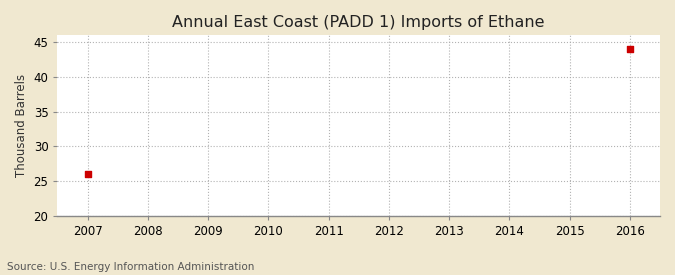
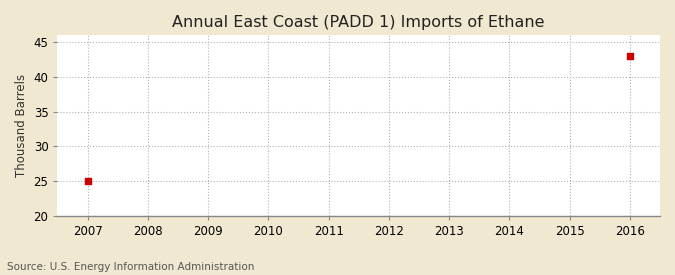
2007: 26 -> 25
2016: 44 -> 43
